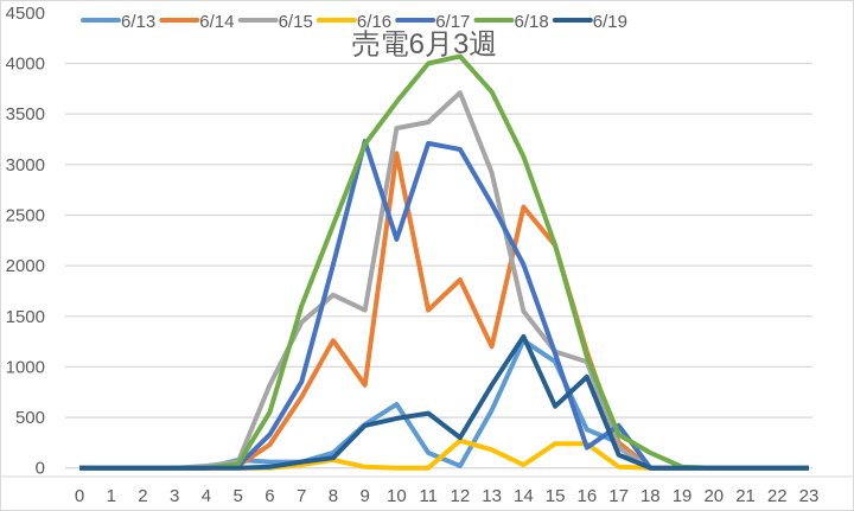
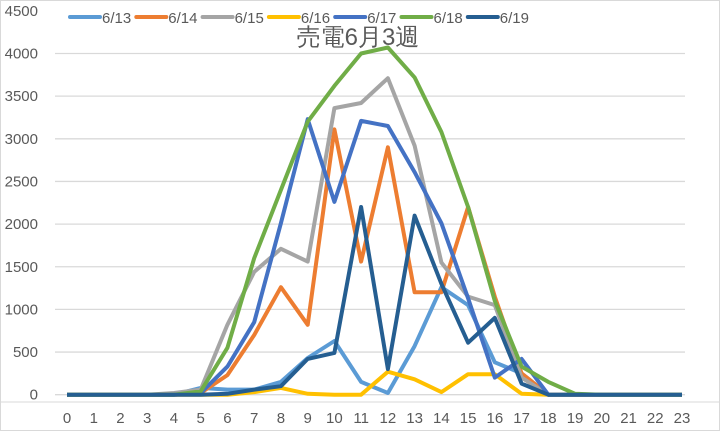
6/19/11: 500 -> 2200
6/14/12: 1900 -> 2900
6/19/13: 800 -> 2100
6/14/14: 2600 -> 1200
